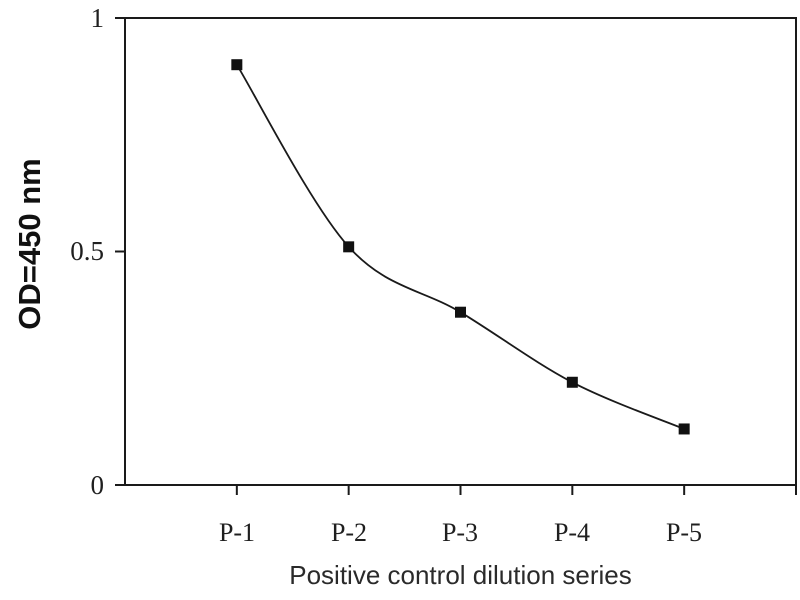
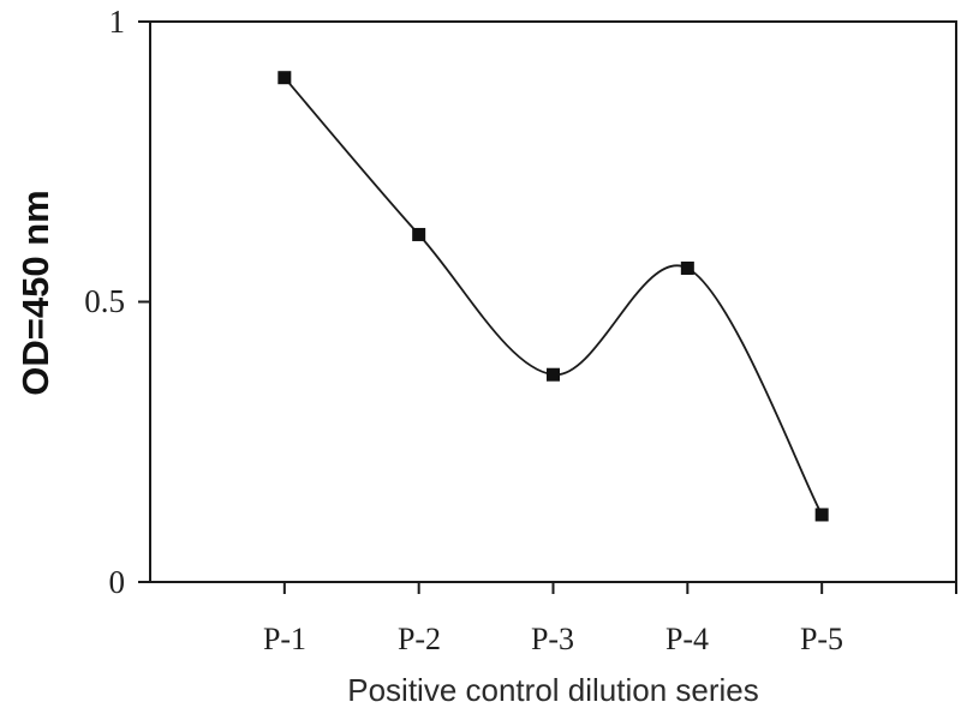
P-2: 0.51 -> 0.62
P-4: 0.22 -> 0.56
